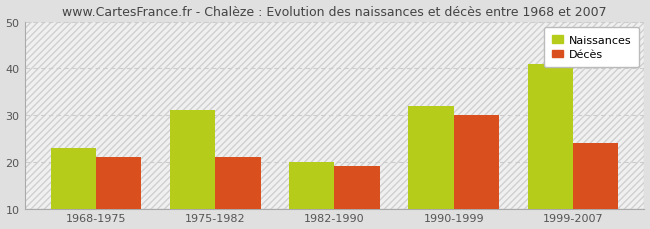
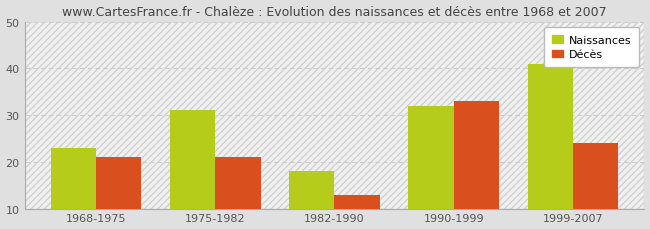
Naissances/1982-1990: 20 -> 18
Décès/1982-1990: 19 -> 13
Décès/1990-1999: 30 -> 33
